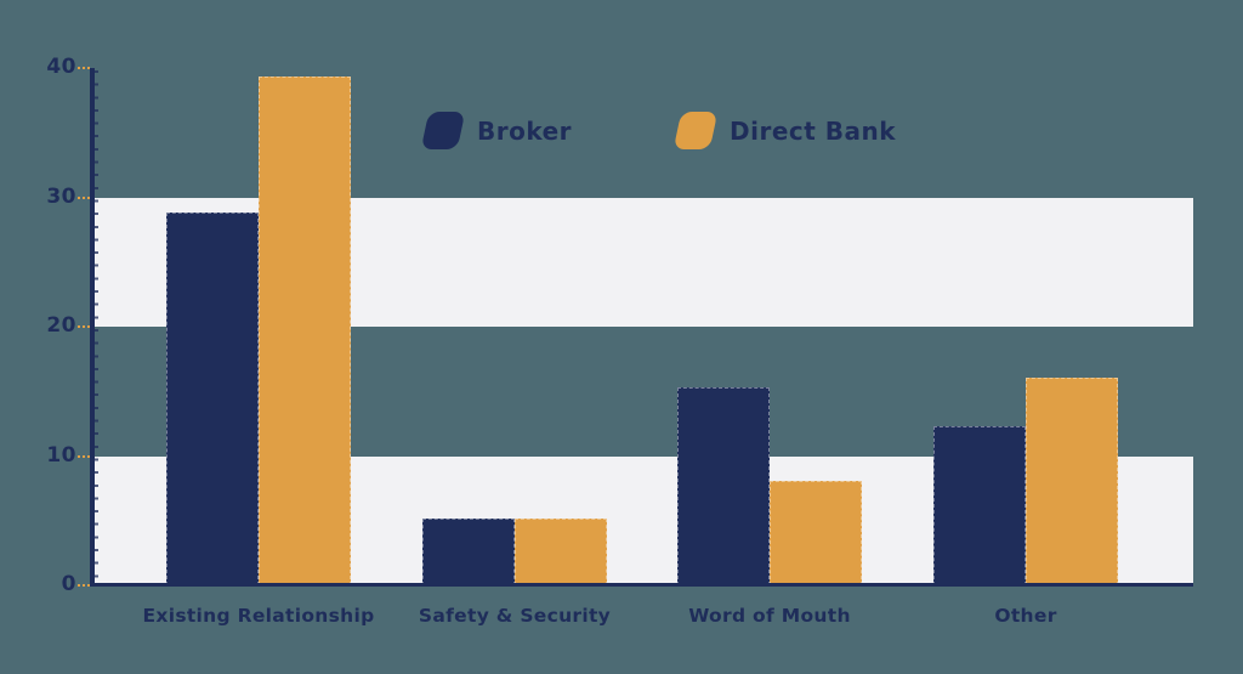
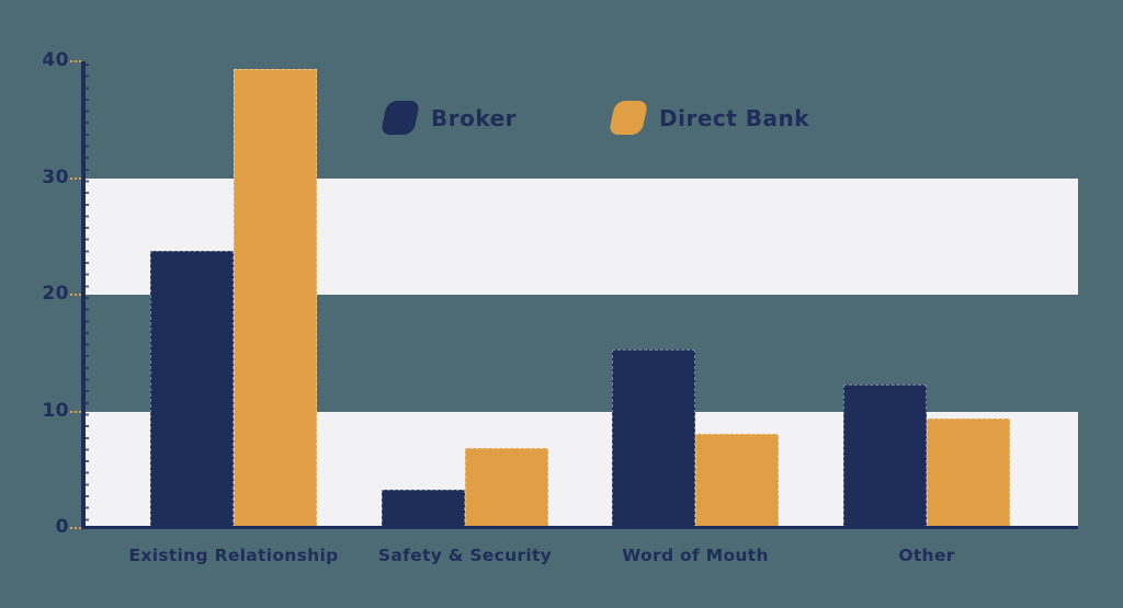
Broker/Existing Relationship: 28.8 -> 23.8
Broker/Safety & Security: 5.2 -> 3.3
Direct Bank/Safety & Security: 5.2 -> 6.9
Direct Bank/Other: 16.1 -> 9.4
